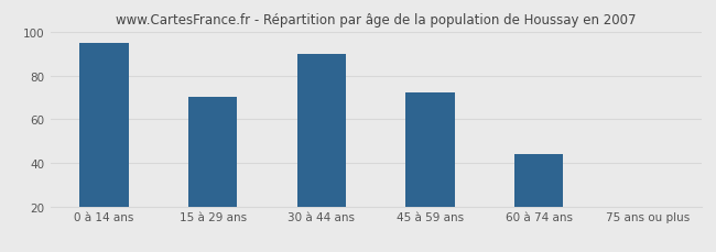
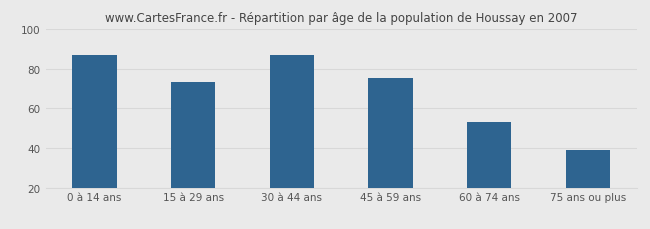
0 à 14 ans: 95 -> 87
15 à 29 ans: 70 -> 73
30 à 44 ans: 90 -> 87
45 à 59 ans: 72 -> 75
60 à 74 ans: 44 -> 53
75 ans ou plus: 20 -> 39
